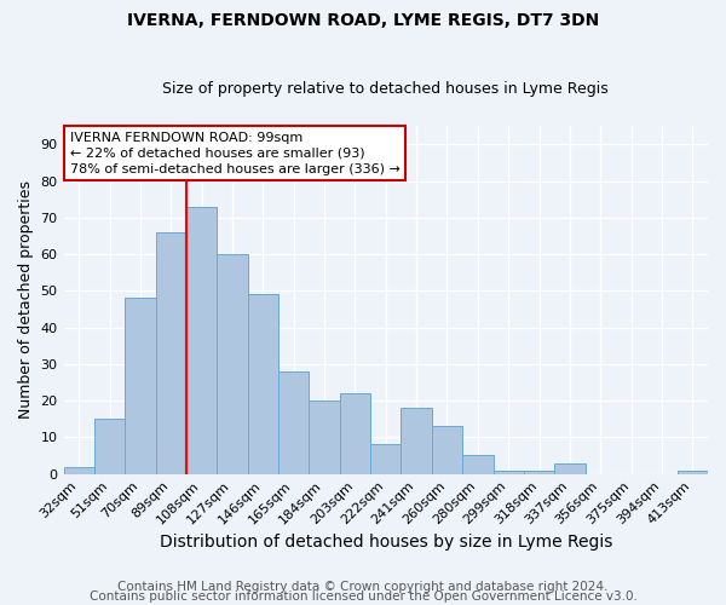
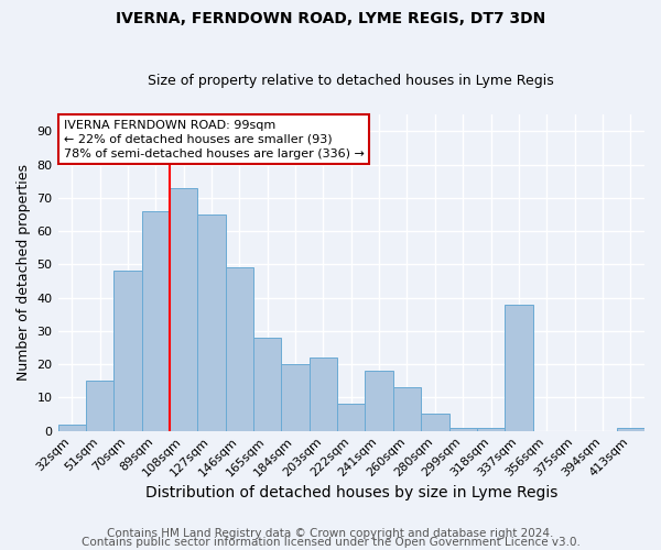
127sqm: 60 -> 65
337sqm: 3 -> 38
